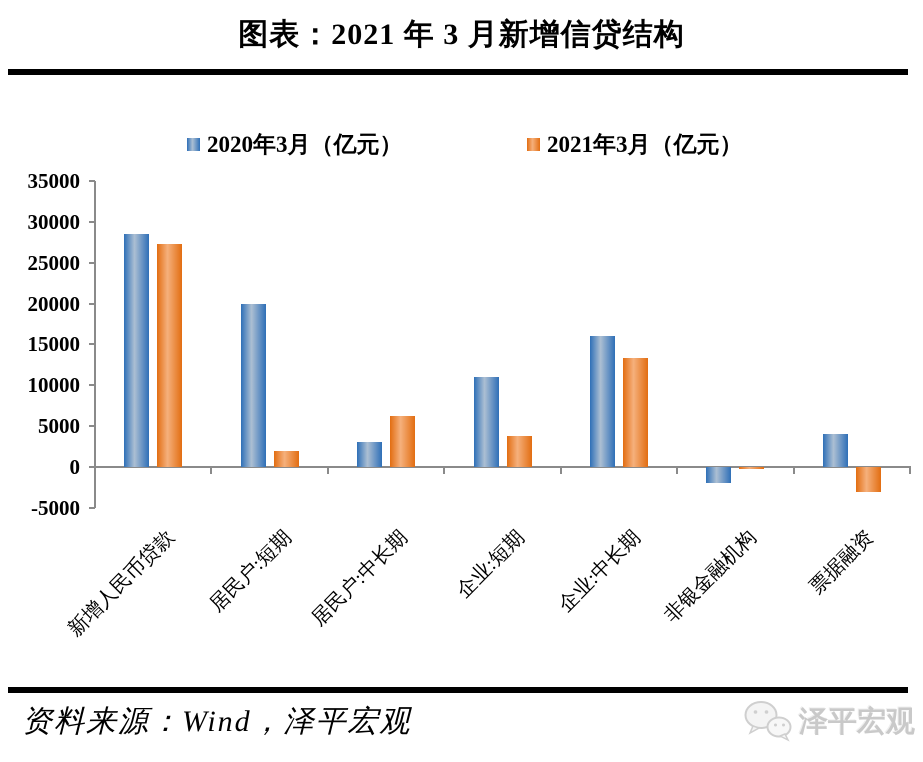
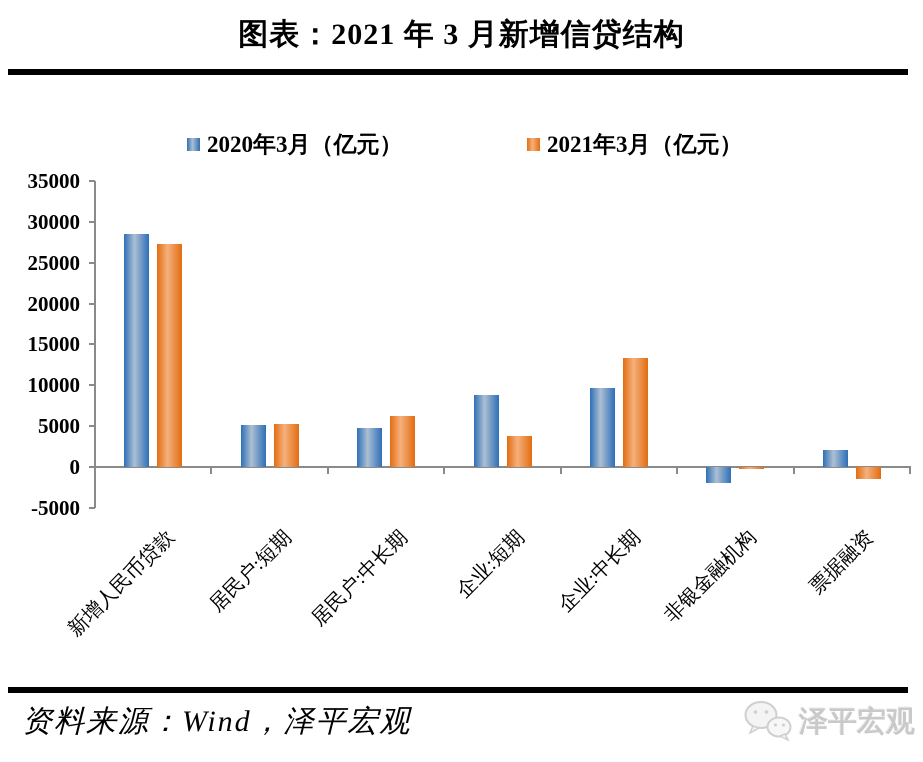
2020年3月（亿元）/居民户:短期: 20000 -> 5000
2021年3月（亿元）/居民户:短期: 2000 -> 5000
2020年3月（亿元）/居民户:中长期: 3000 -> 5000
2020年3月（亿元）/企业:短期: 11000 -> 9000
2020年3月（亿元）/企业:中长期: 16000 -> 10000
2020年3月（亿元）/票据融资: 4000 -> 2000
2021年3月（亿元）/票据融资: -3000 -> -2000
